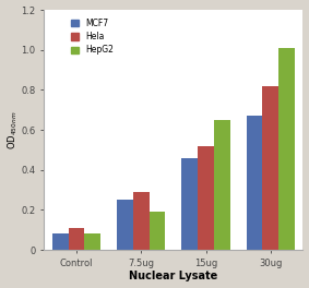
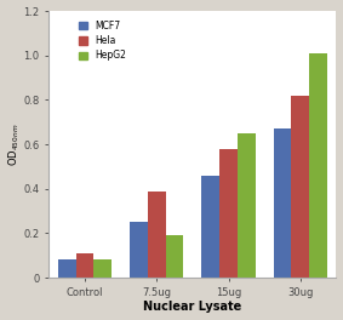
Hela/7.5ug: 0.29 -> 0.39
Hela/15ug: 0.52 -> 0.58
